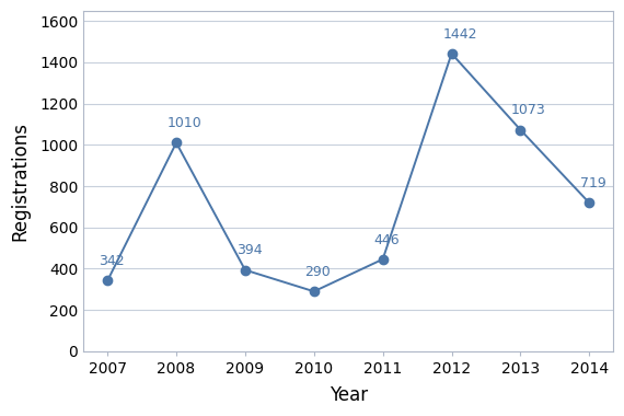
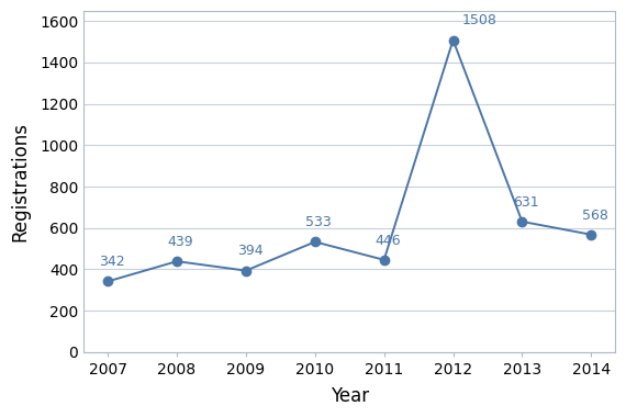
2008: 1010 -> 439
2010: 290 -> 533
2012: 1442 -> 1508
2013: 1073 -> 631
2014: 719 -> 568
